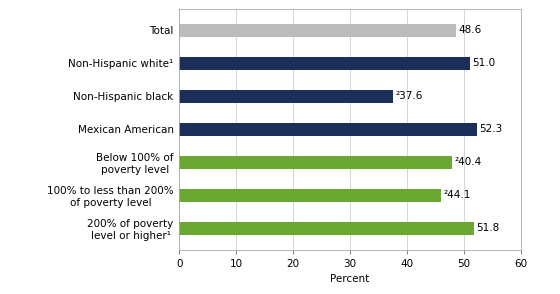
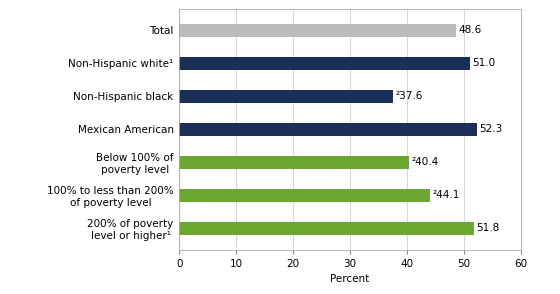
Below 100% of poverty level: 48.0 -> 40.4
100% to less than 200% of poverty level: 46.0 -> 44.1
